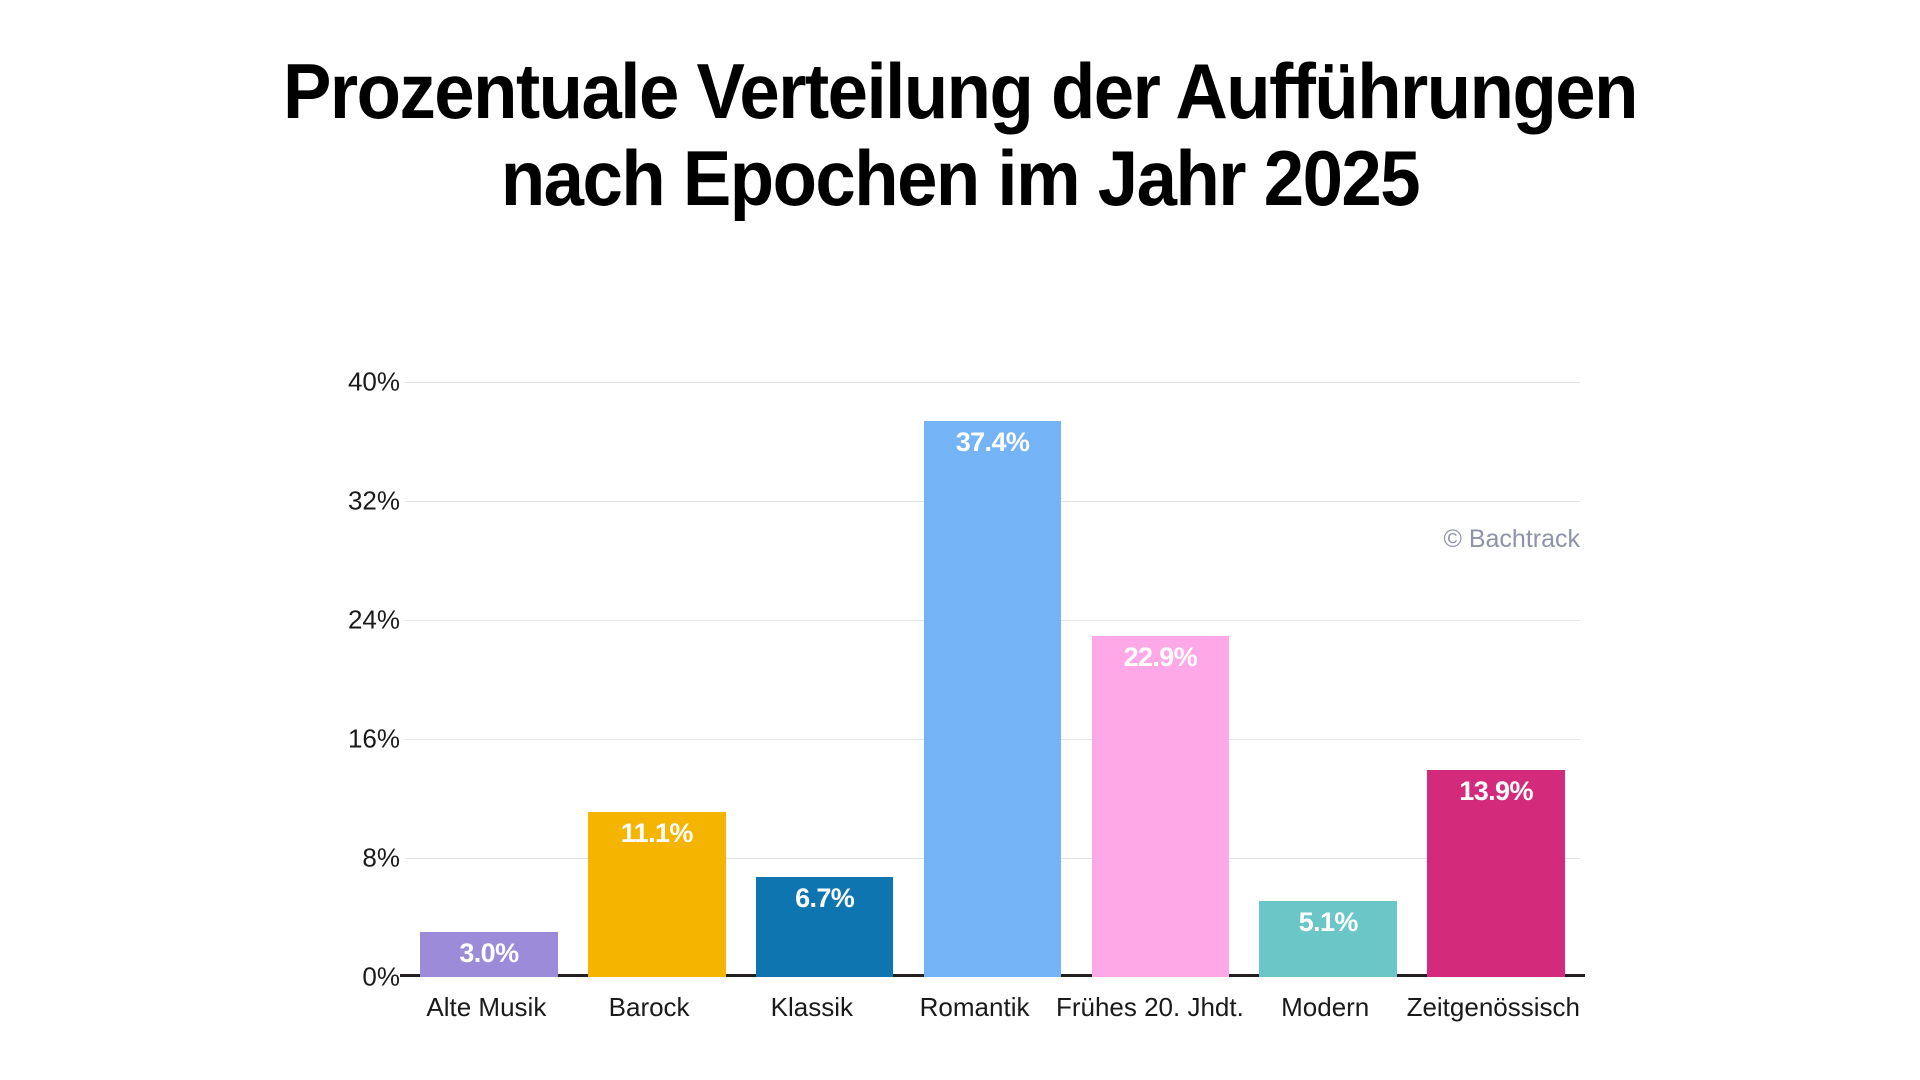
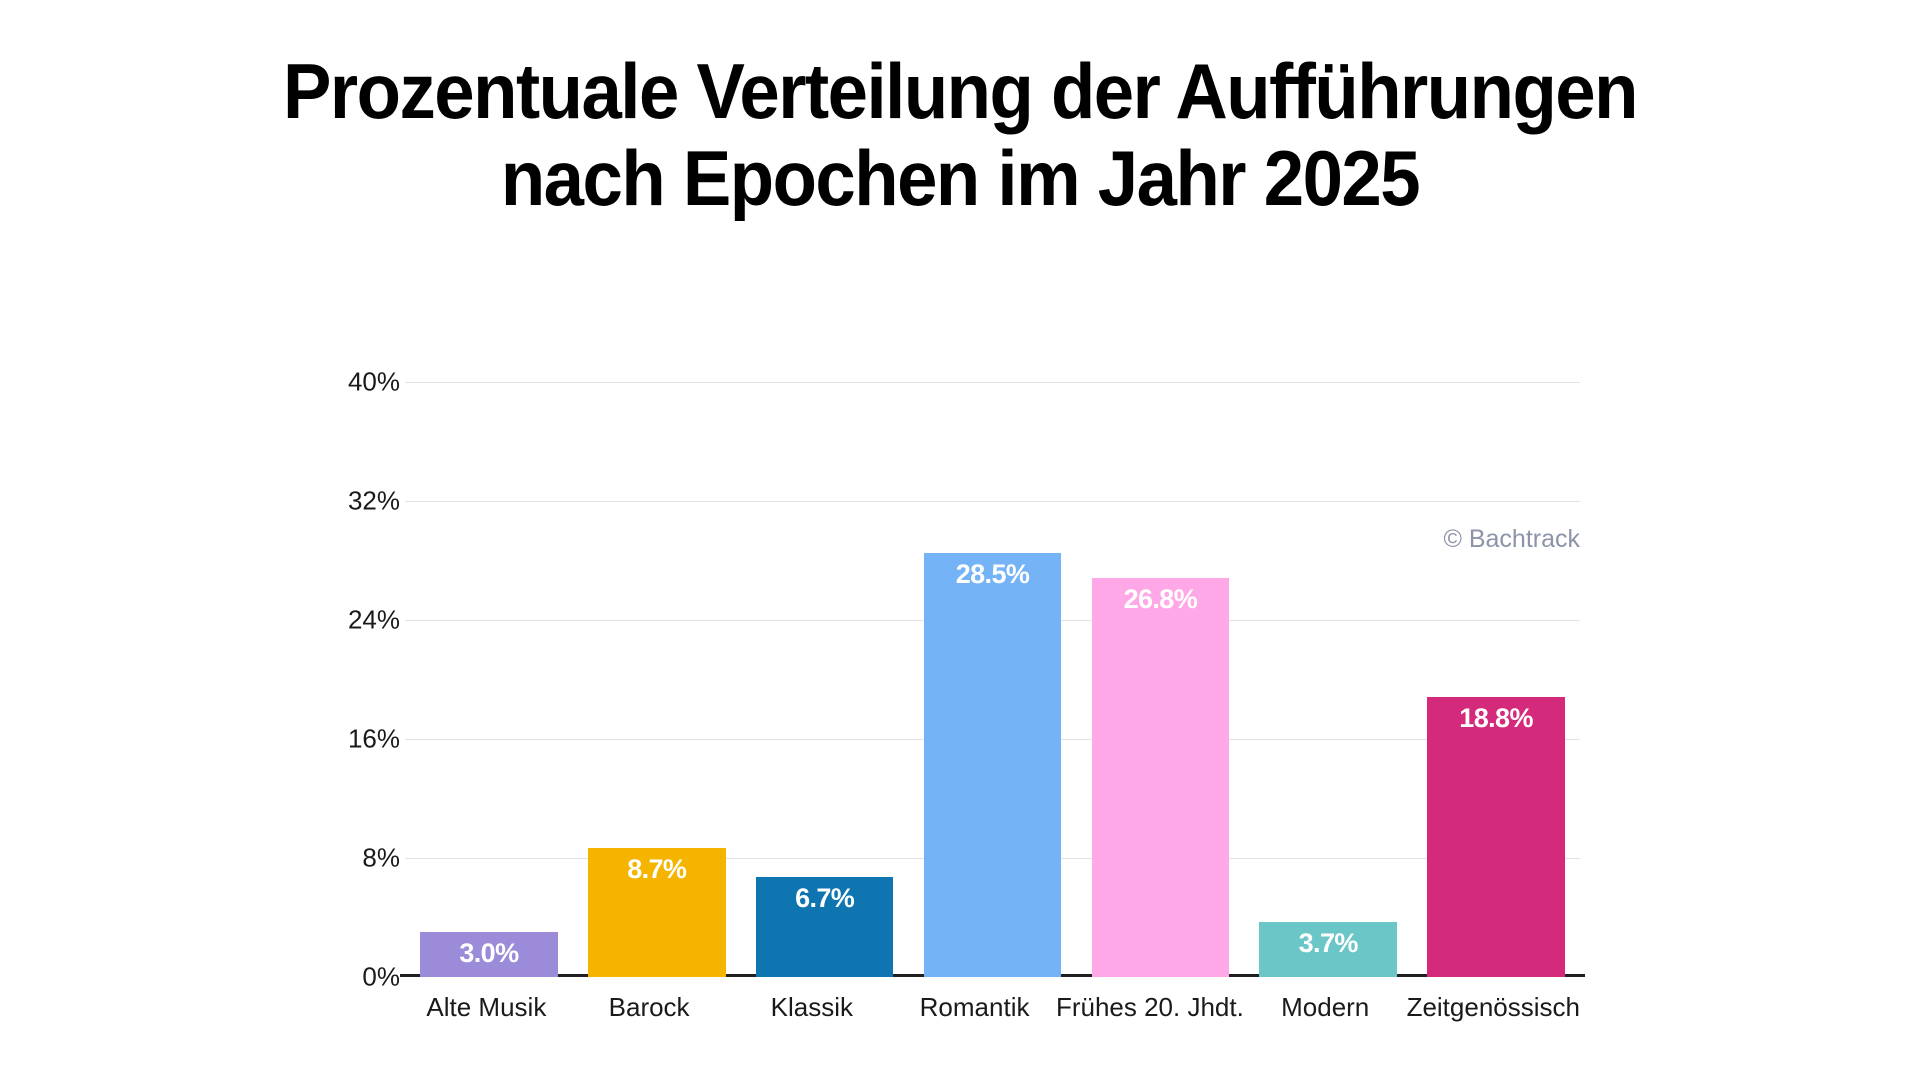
Barock: 11.1% -> 8.7%
Romantik: 37.4% -> 28.5%
Frühes 20. Jhdt.: 22.9% -> 26.8%
Modern: 5.1% -> 3.7%
Zeitgenössisch: 13.9% -> 18.8%
